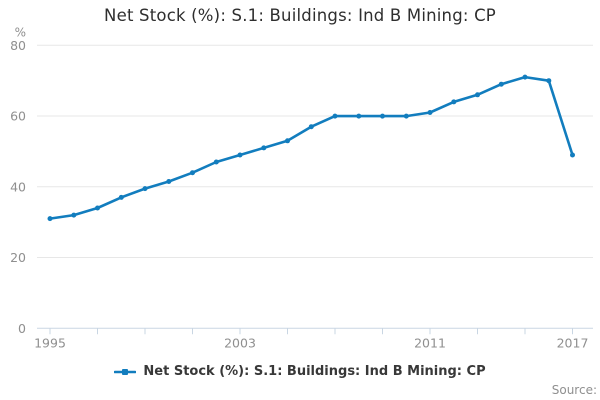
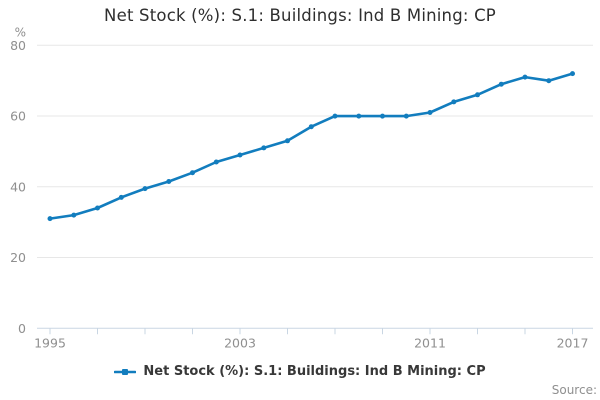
2017: 49 -> 72
